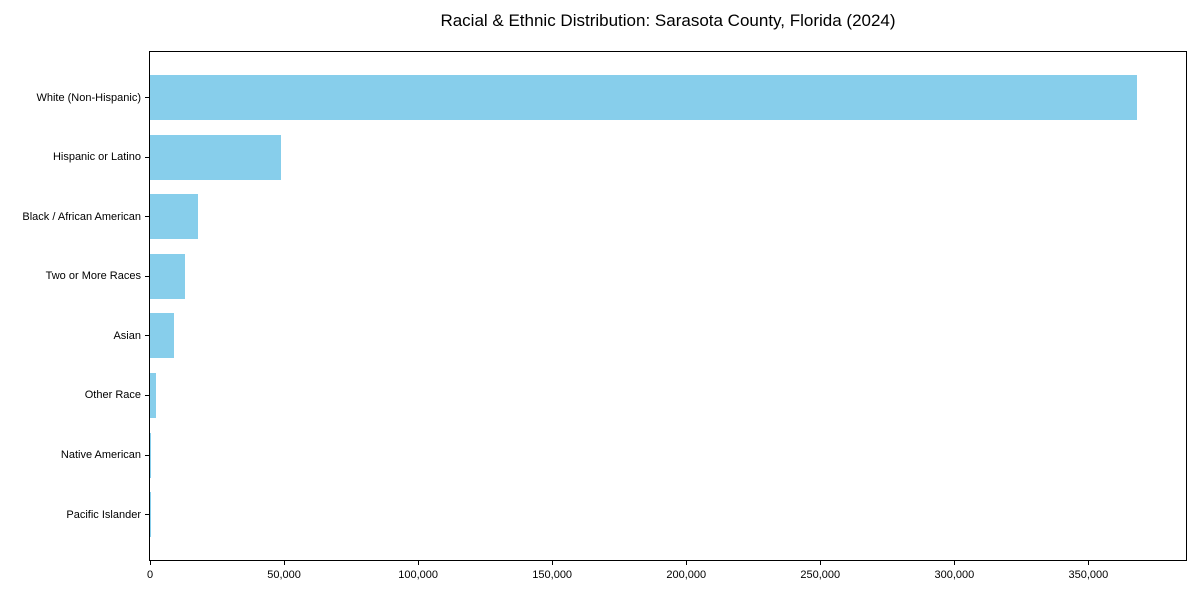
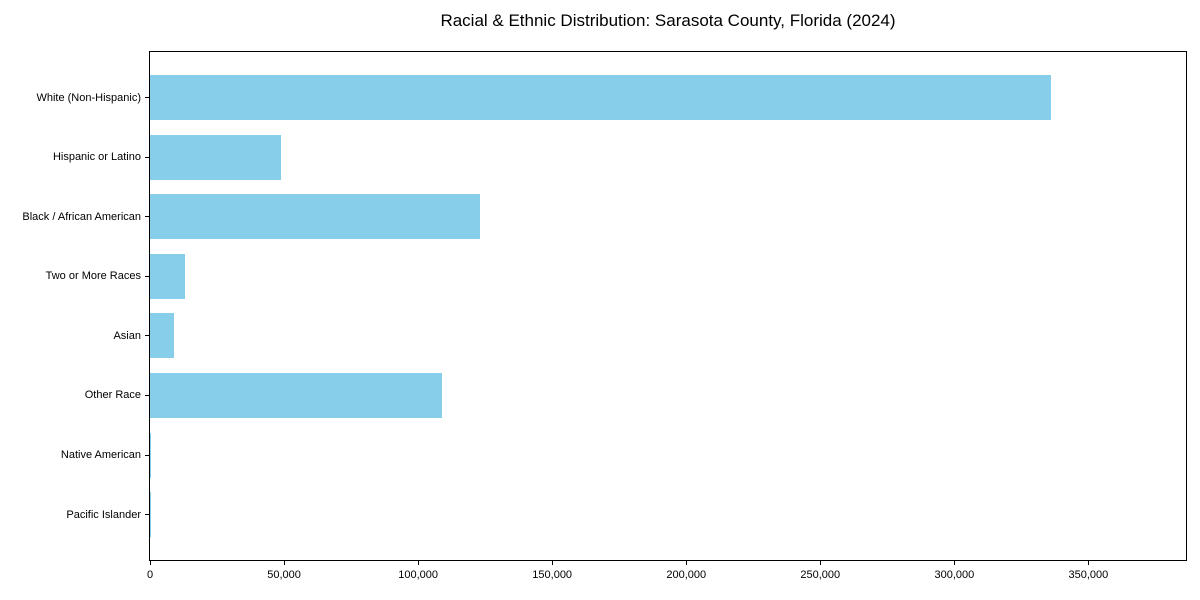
White (Non-Hispanic): 368000 -> 336000
Black / African American: 18000 -> 123000
Other Race: 2000 -> 109000
